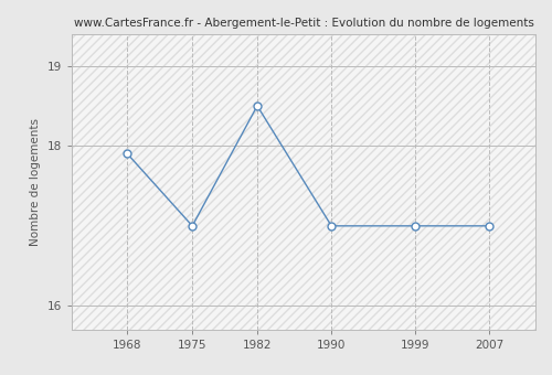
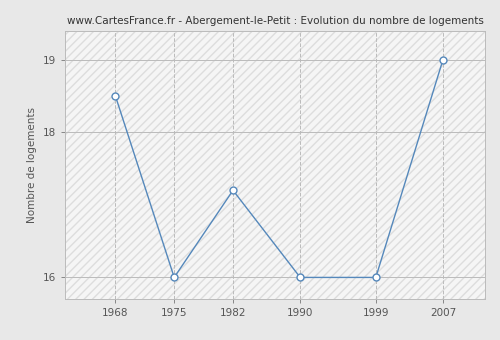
1968: 17.9 -> 18.5
1975: 17.0 -> 16.0
1982: 18.5 -> 17.2
1990: 17.0 -> 16.0
1999: 17.0 -> 16.0
2007: 17.0 -> 19.0
